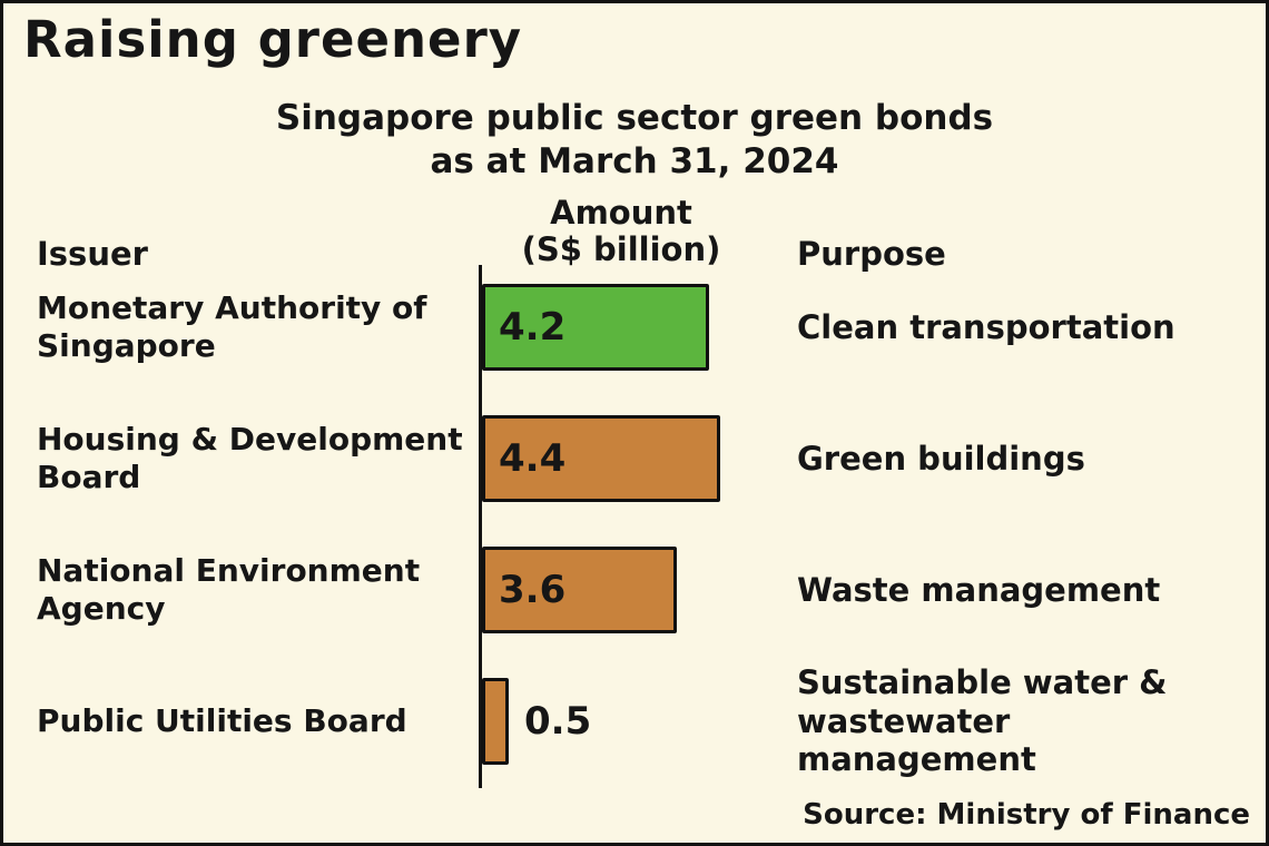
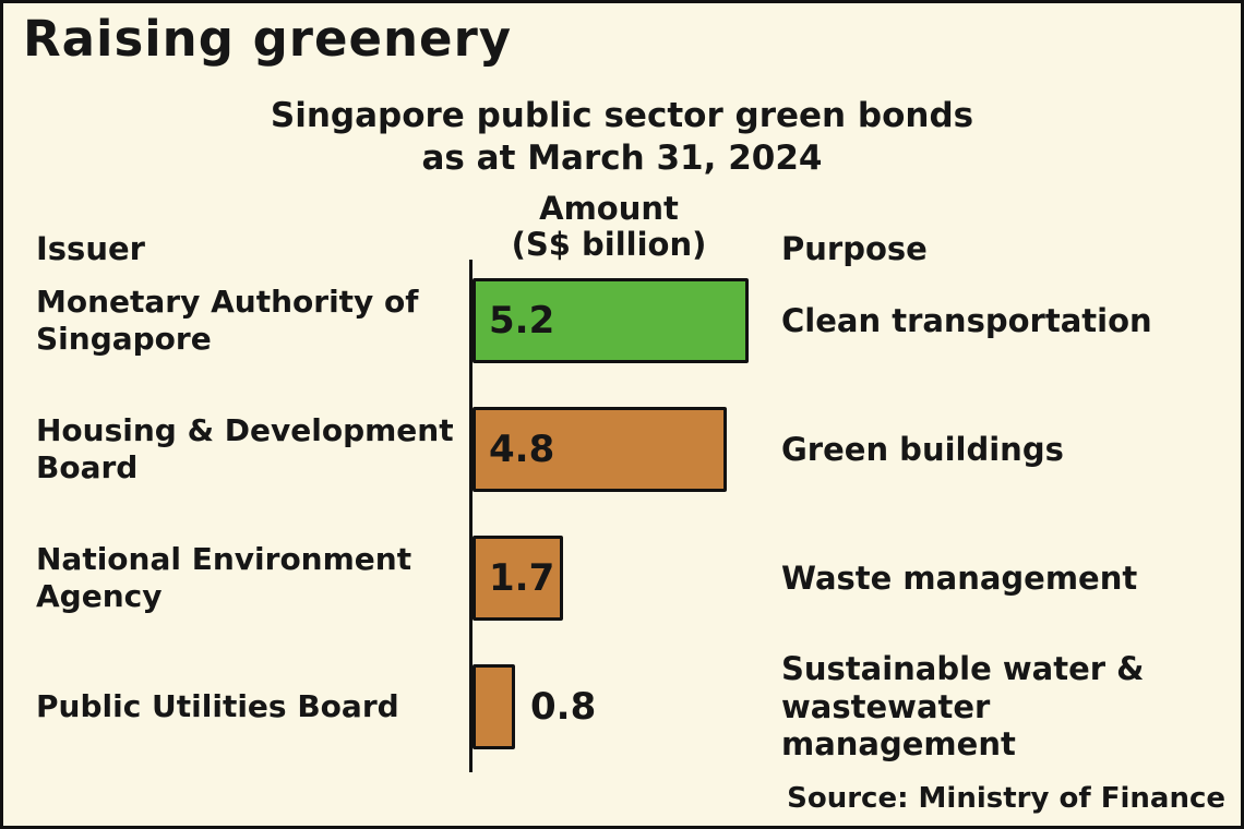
Monetary Authority of Singapore: 4.2 -> 5.2
Housing & Development Board: 4.4 -> 4.8
National Environment Agency: 3.6 -> 1.7
Public Utilities Board: 0.5 -> 0.8
